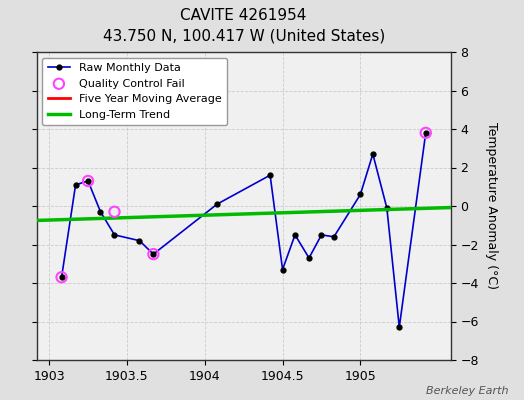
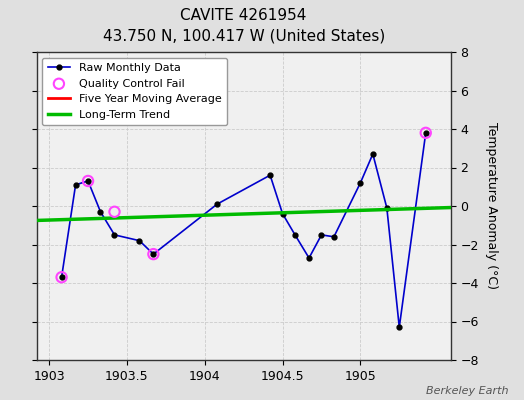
Raw Monthly Data/1904.5: -3.3 -> -0.4
Raw Monthly Data/1905: 0.6 -> 1.2
